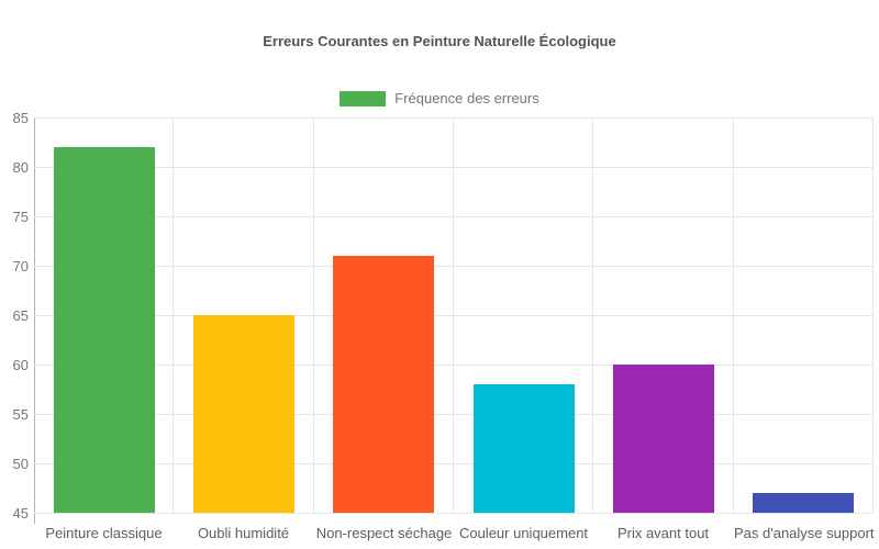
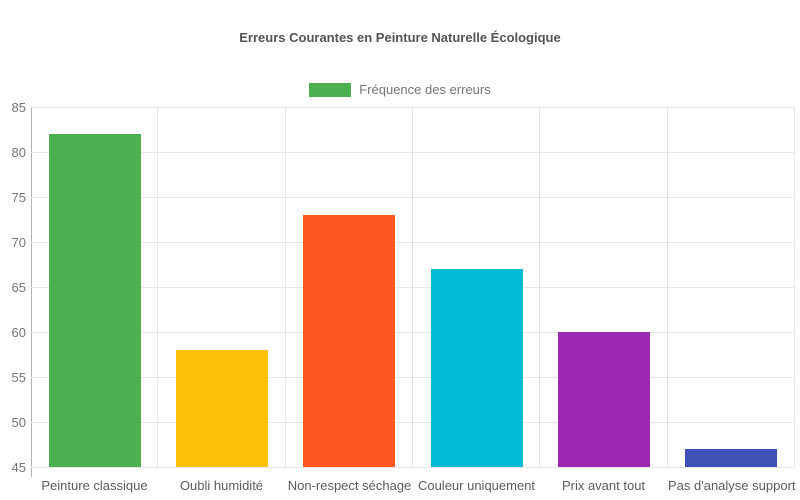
Oubli humidité: 65 -> 58
Non-respect séchage: 71 -> 73
Couleur uniquement: 58 -> 67
